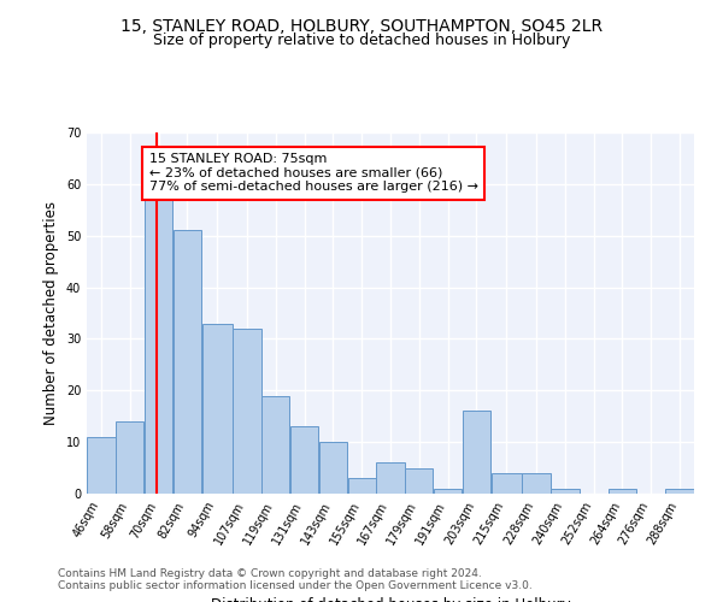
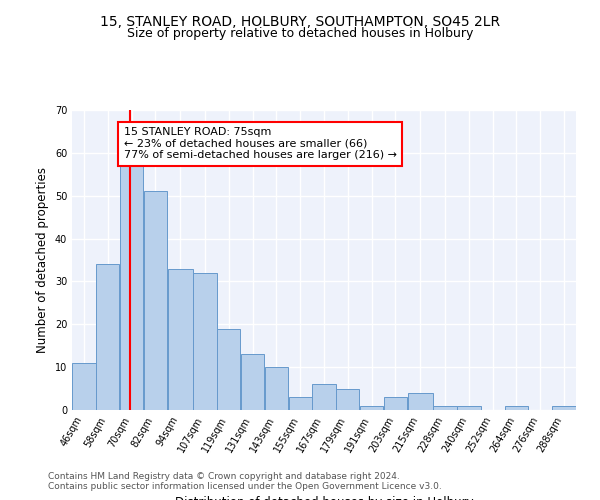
58sqm: 14 -> 34
203sqm: 16 -> 3
228sqm: 4 -> 1
